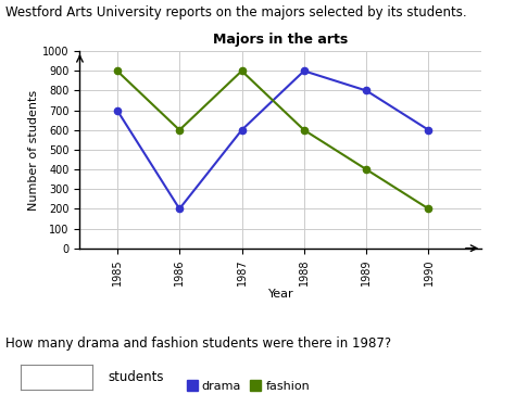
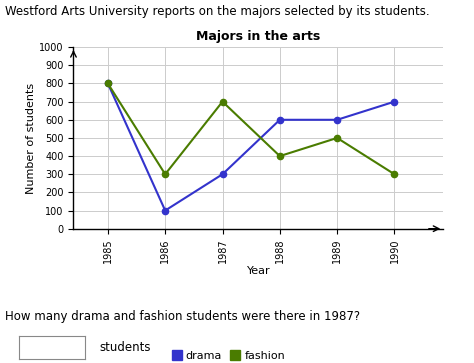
drama/1985: 700 -> 800
fashion/1985: 900 -> 800
drama/1986: 200 -> 100
fashion/1986: 600 -> 300
drama/1987: 600 -> 300
fashion/1987: 900 -> 700
drama/1988: 900 -> 600
fashion/1988: 600 -> 400
drama/1989: 800 -> 600
fashion/1989: 400 -> 500
drama/1990: 600 -> 700
fashion/1990: 200 -> 300
